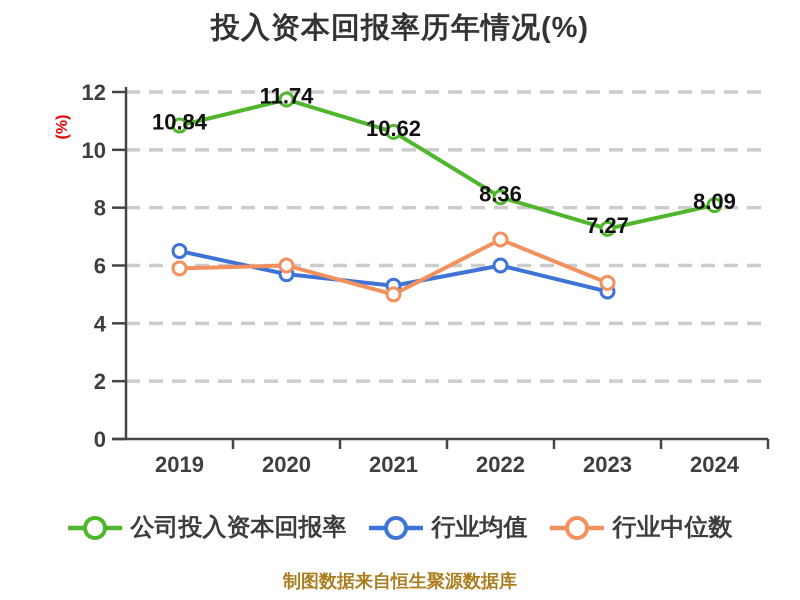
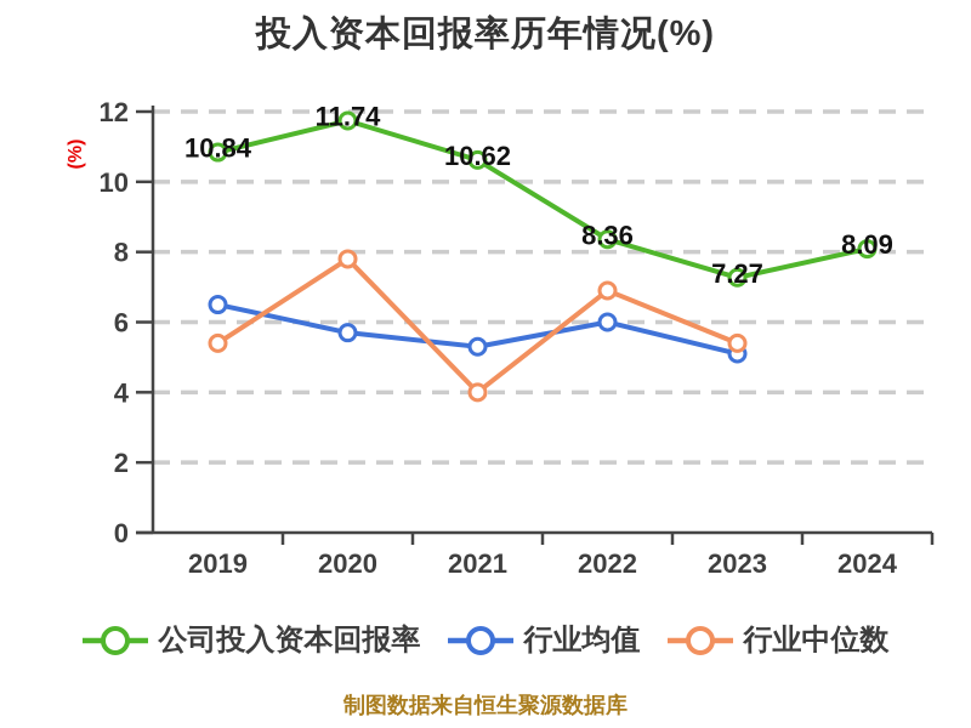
行业中位数/2019: 5.9 -> 5.4
行业中位数/2020: 6.0 -> 7.8
行业中位数/2021: 5.0 -> 4.0
